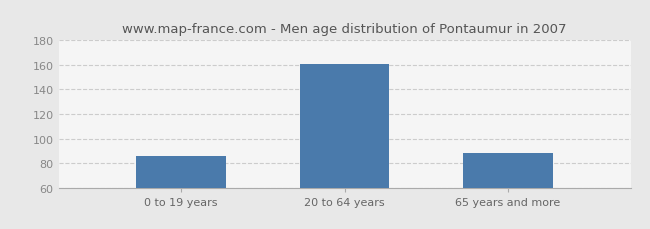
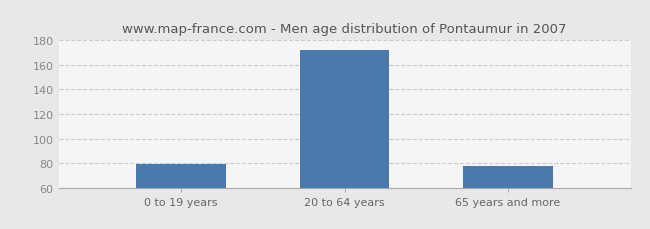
0 to 19 years: 86 -> 79
20 to 64 years: 161 -> 172
65 years and more: 88 -> 78
